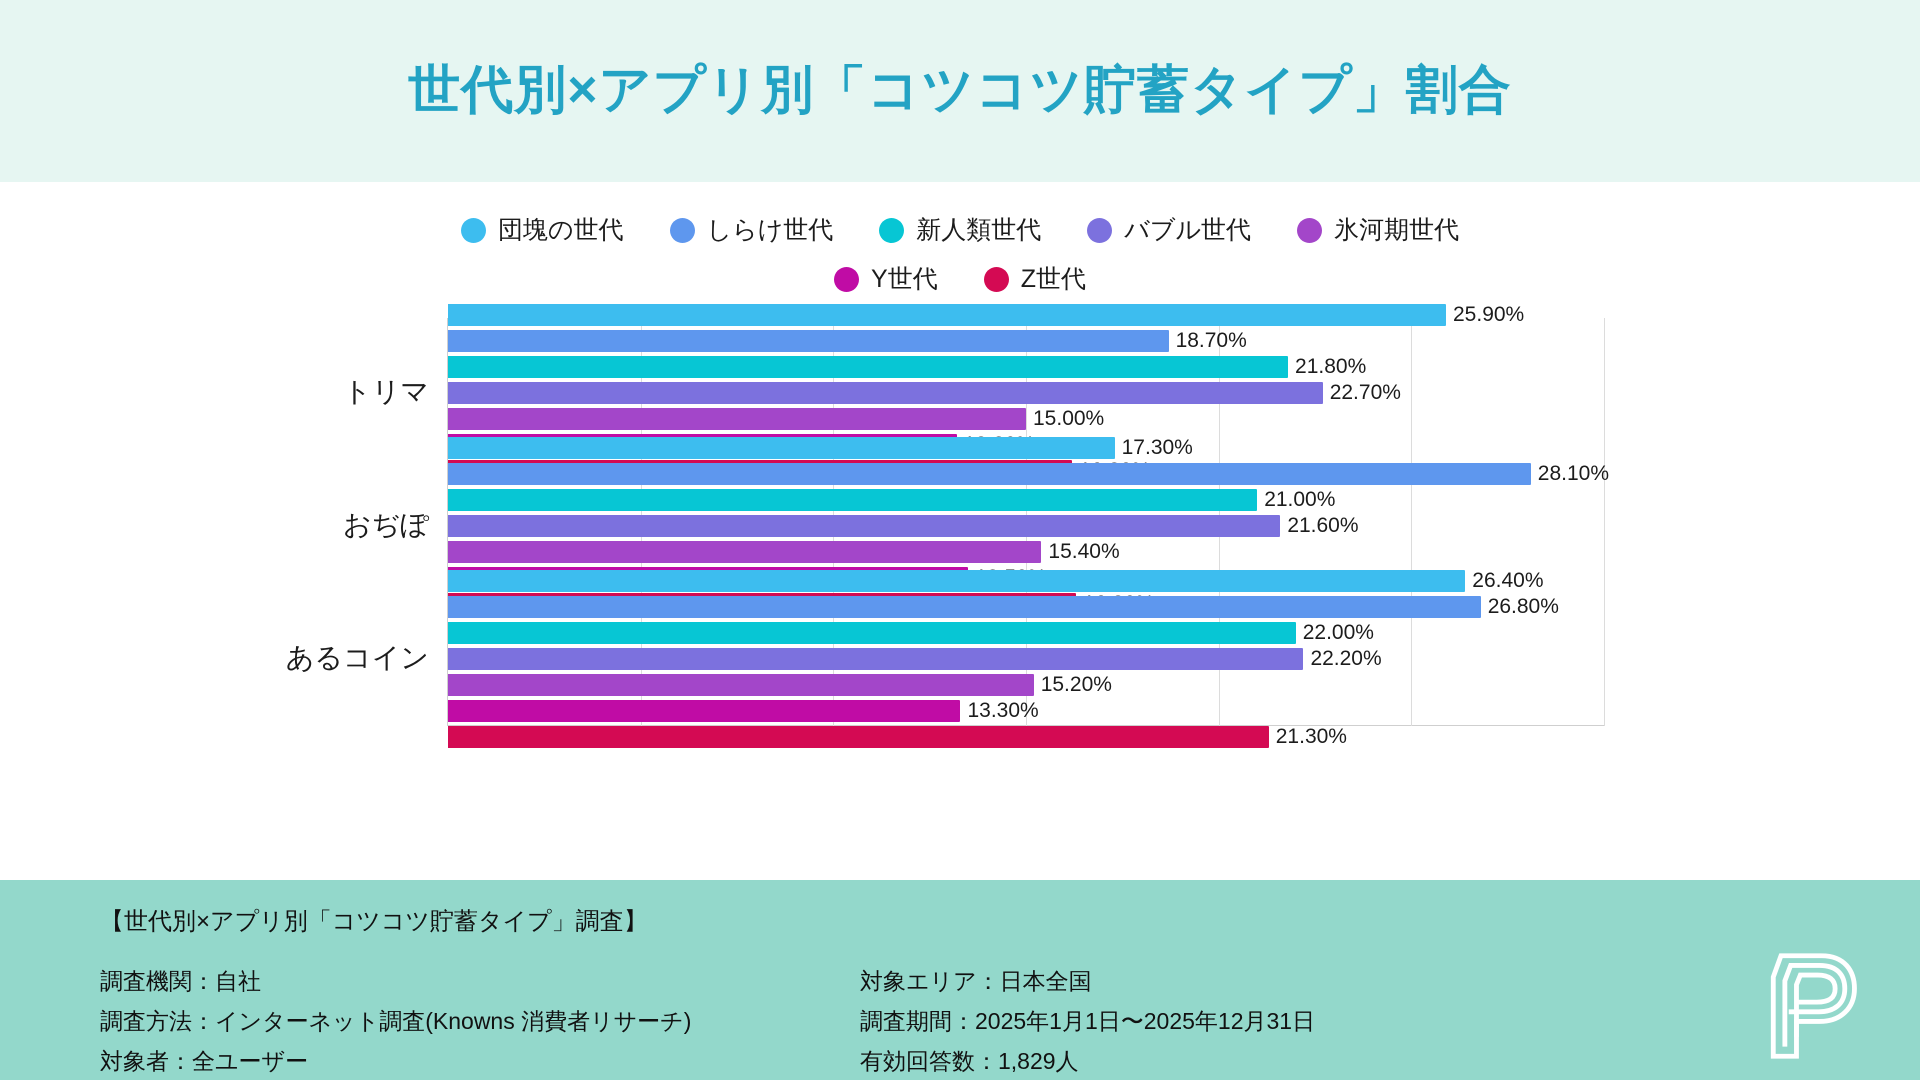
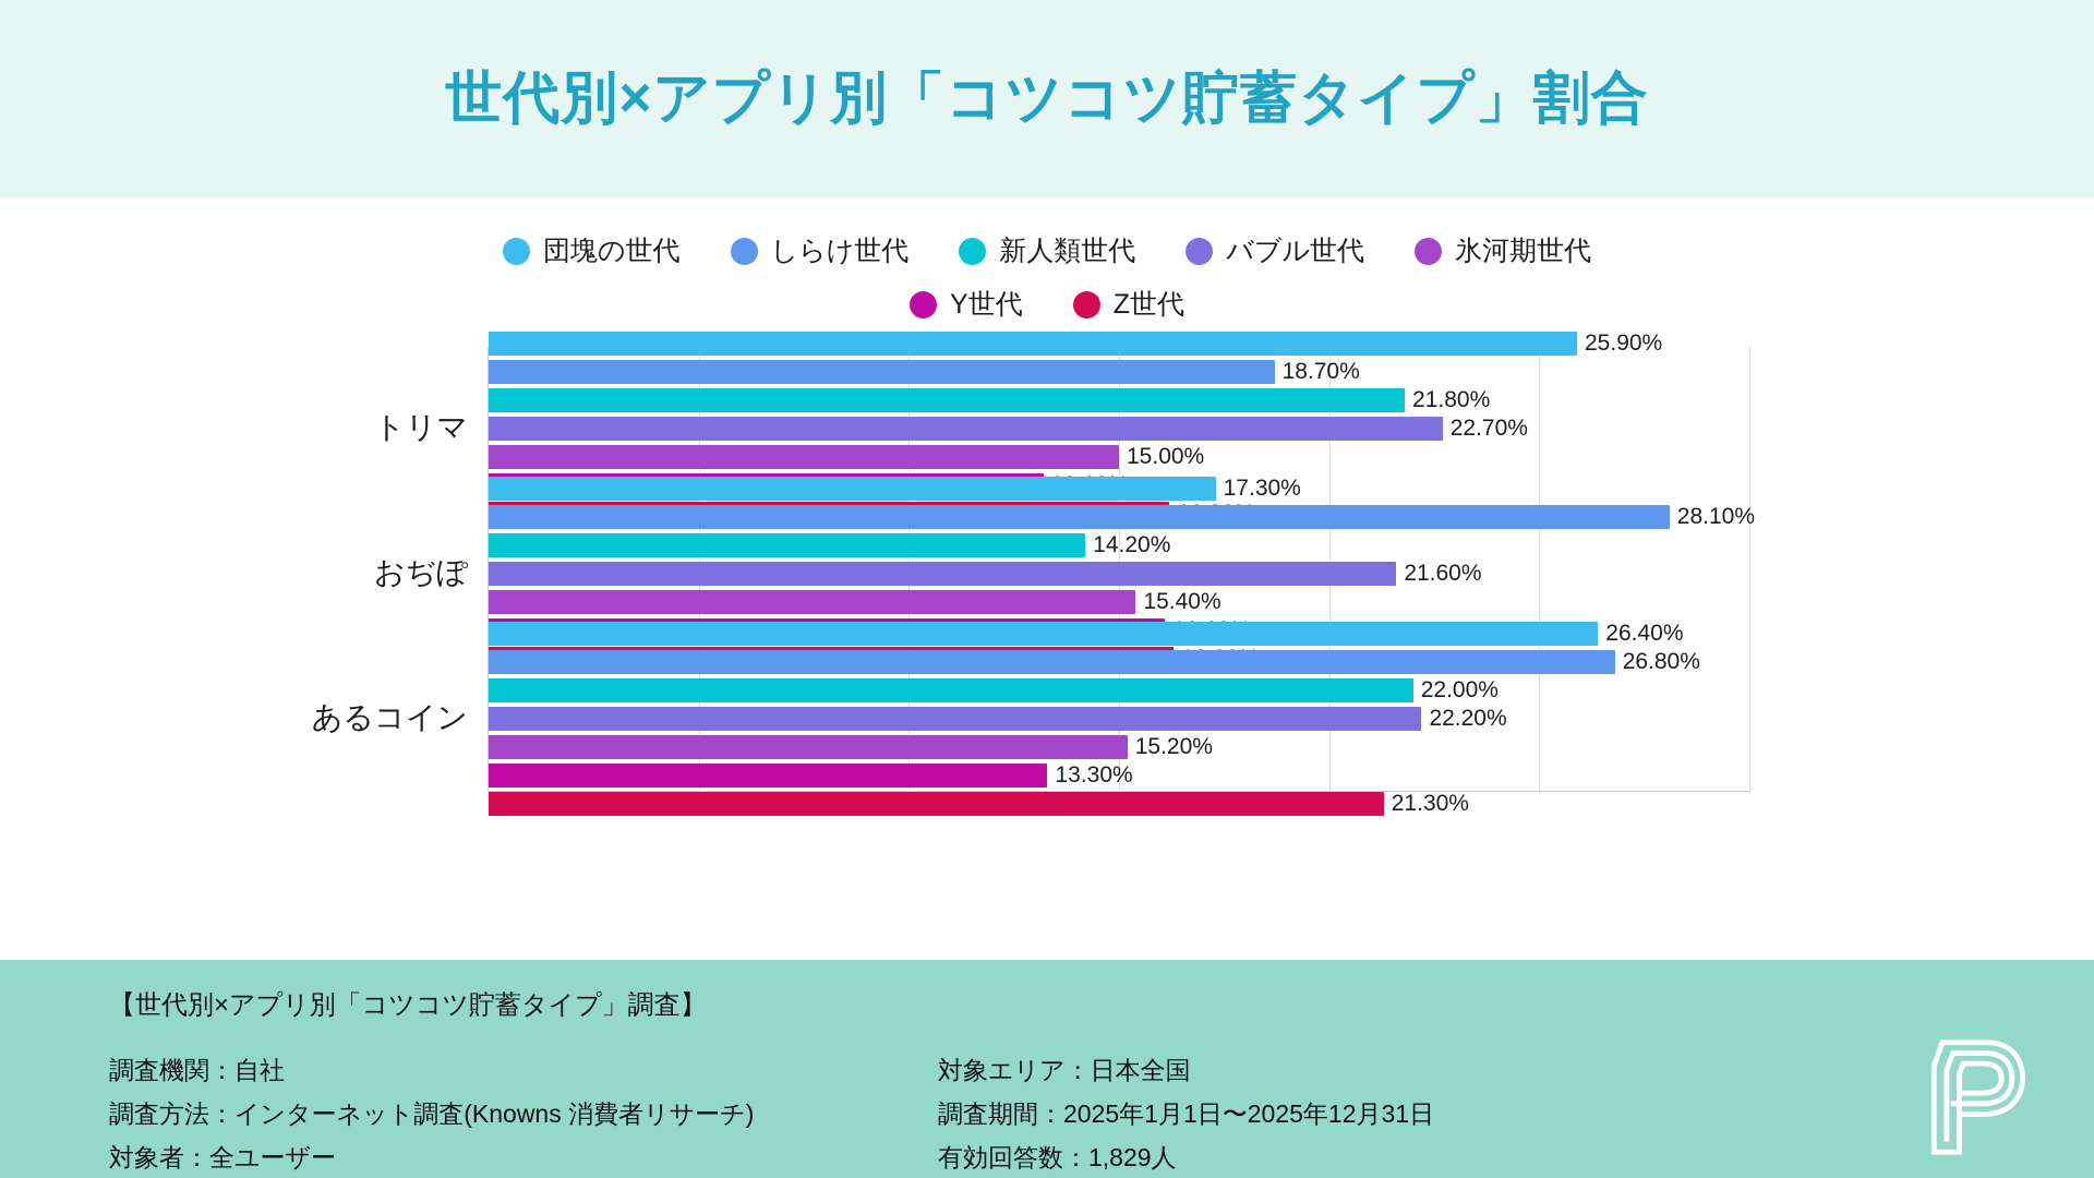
新人類世代/おぢぽ: 21.00% -> 14.20%
Y世代/おぢぽ: 13.50% -> 16.10%
